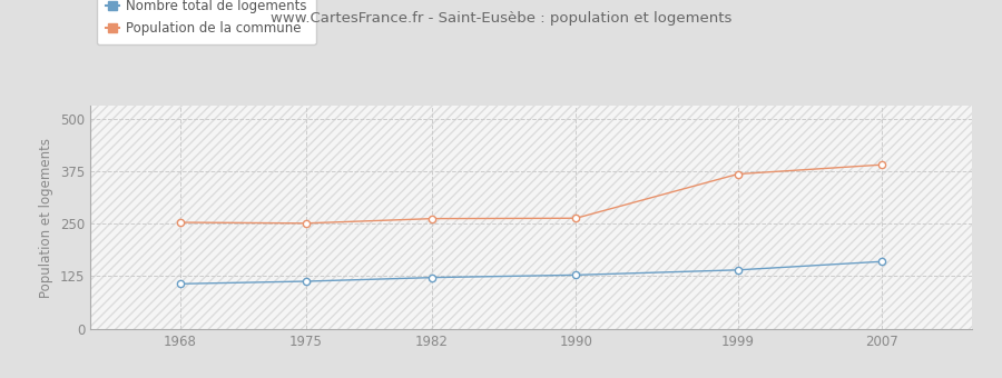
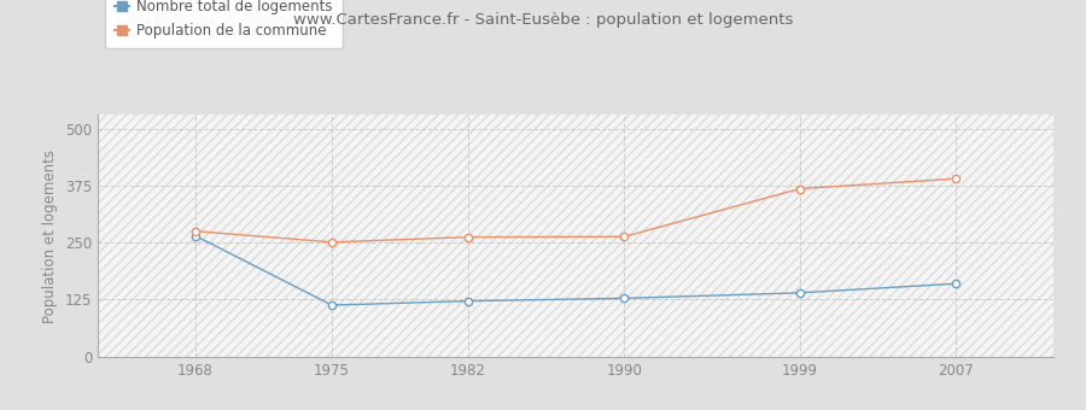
Nombre total de logements/1968: 107 -> 265
Population de la commune/1968: 253 -> 275
